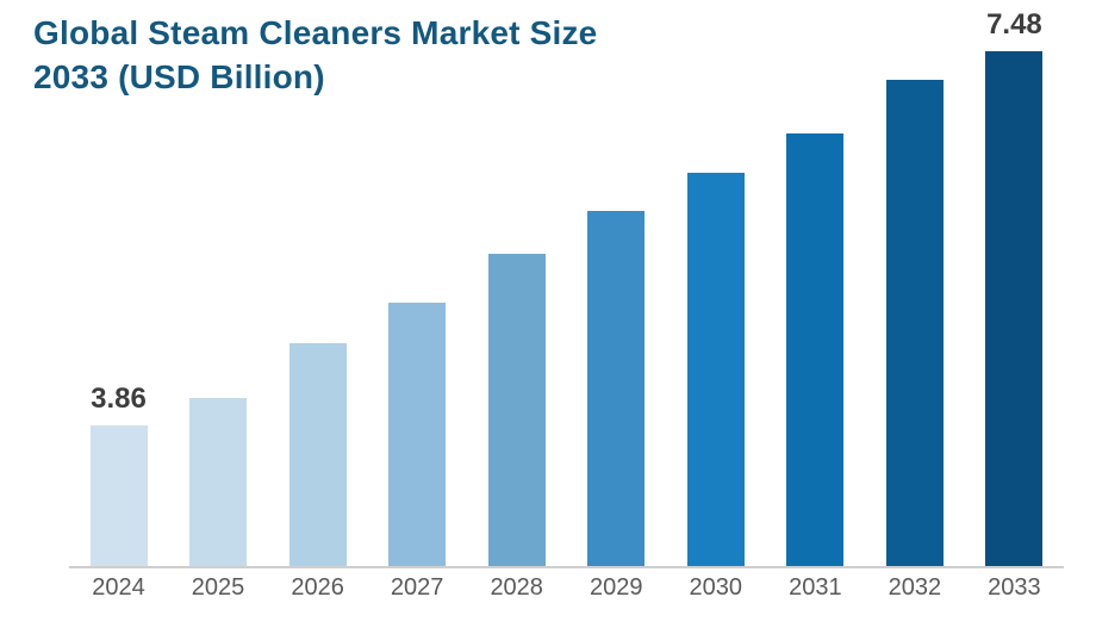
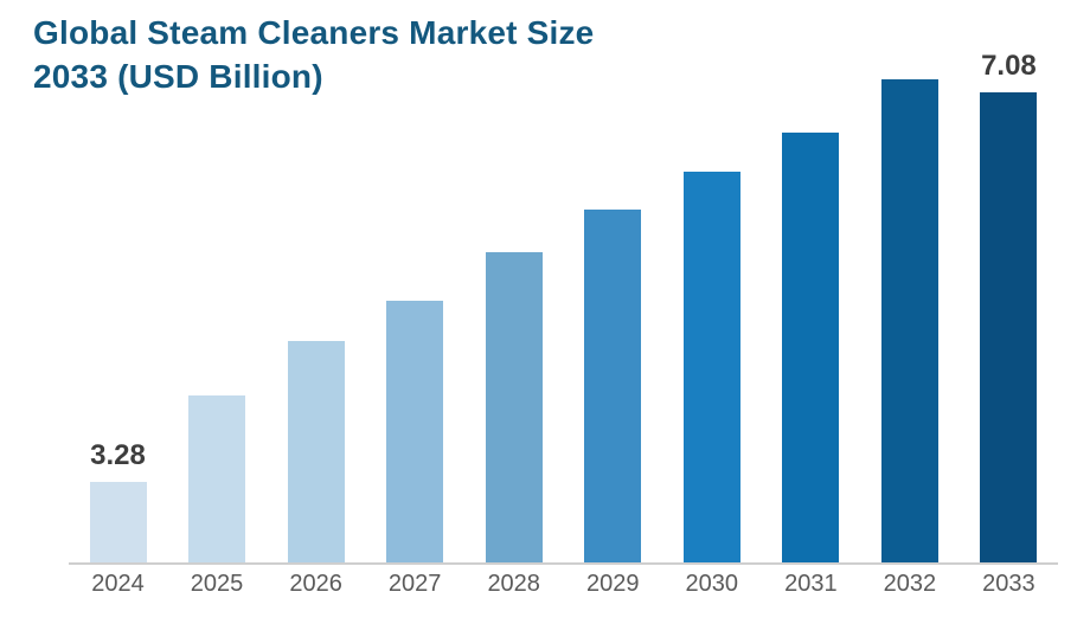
2024: 3.86 -> 3.28
2033: 7.48 -> 7.08
